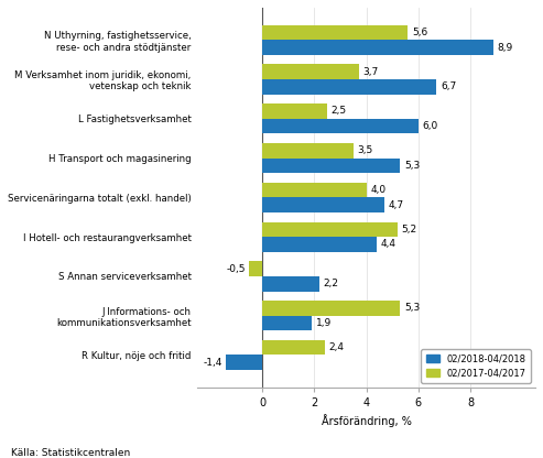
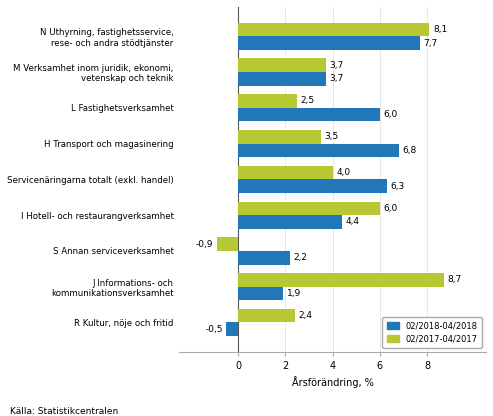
02/2017-04/2017/N Uthyrning, fastighetsservice, rese- och andra stödtjänster: 5,6 -> 8,1
02/2018-04/2018/N Uthyrning, fastighetsservice, rese- och andra stödtjänster: 8,9 -> 7,7
02/2018-04/2018/M Verksamhet inom juridik, ekonomi, vetenskap och teknik: 6,7 -> 3,7
02/2018-04/2018/H Transport och magasinering: 5,3 -> 6,8
02/2018-04/2018/Servicenäringarna totalt (exkl. handel): 4,7 -> 6,3
02/2017-04/2017/I Hotell- och restaurangverksamhet: 5,2 -> 6,0
02/2017-04/2017/S Annan serviceverksamhet: -0,5 -> -0,9
02/2017-04/2017/J Informations- och kommunikationsverksamhet: 5,3 -> 8,7
02/2018-04/2018/R Kultur, nöje och fritid: -1,4 -> -0,5
